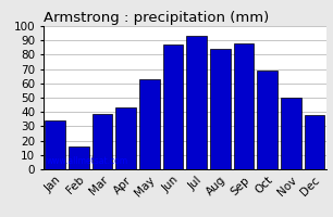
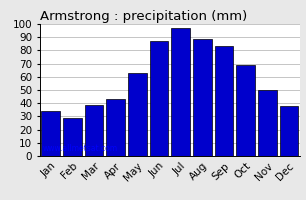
Feb: 16 -> 29
Jul: 93 -> 97
Aug: 84 -> 89
Sep: 88 -> 83
